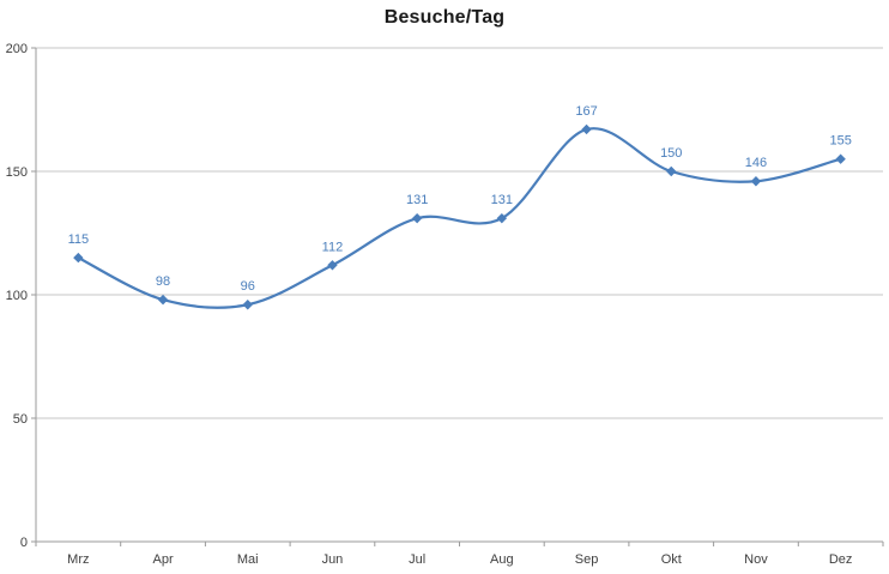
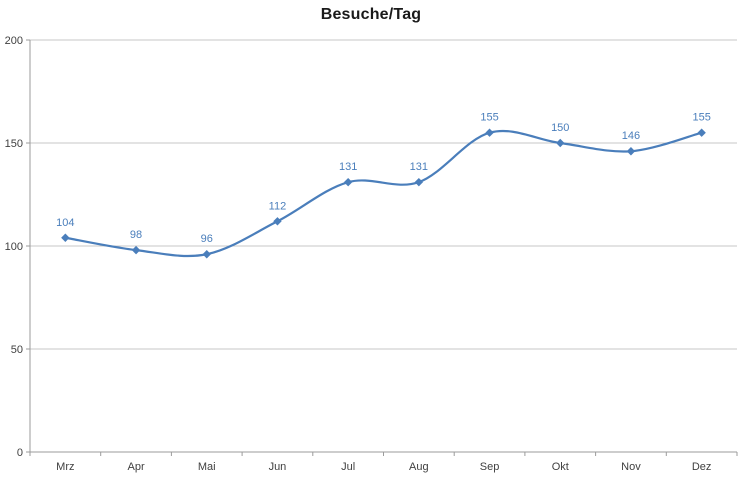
Mrz: 115 -> 104
Sep: 167 -> 155
